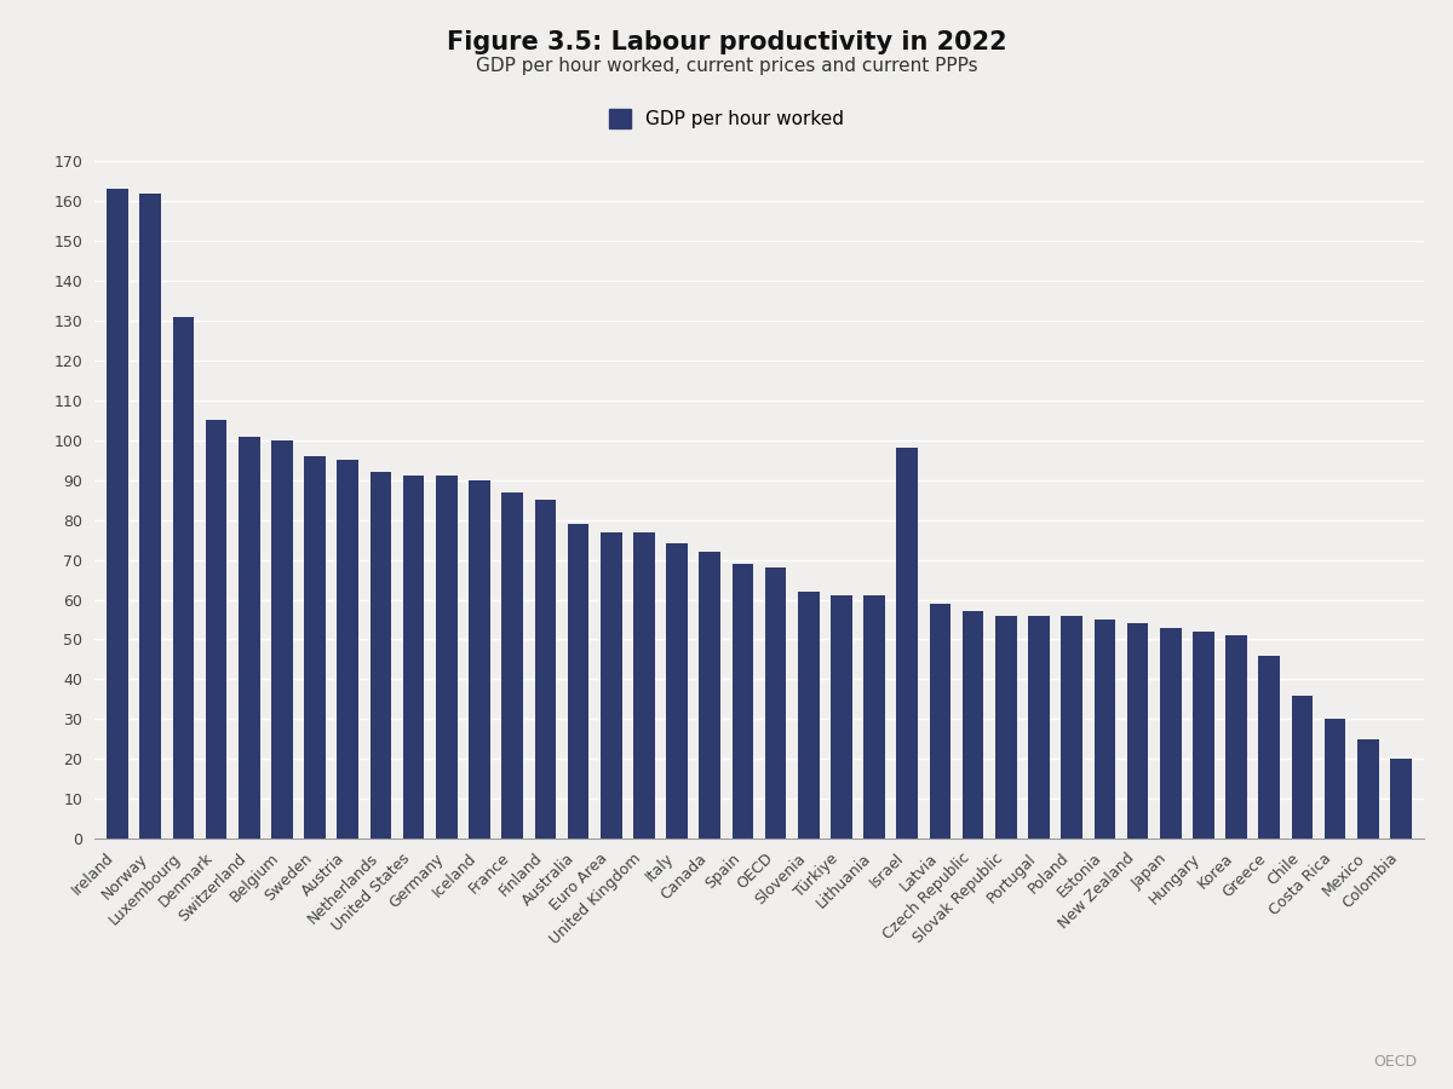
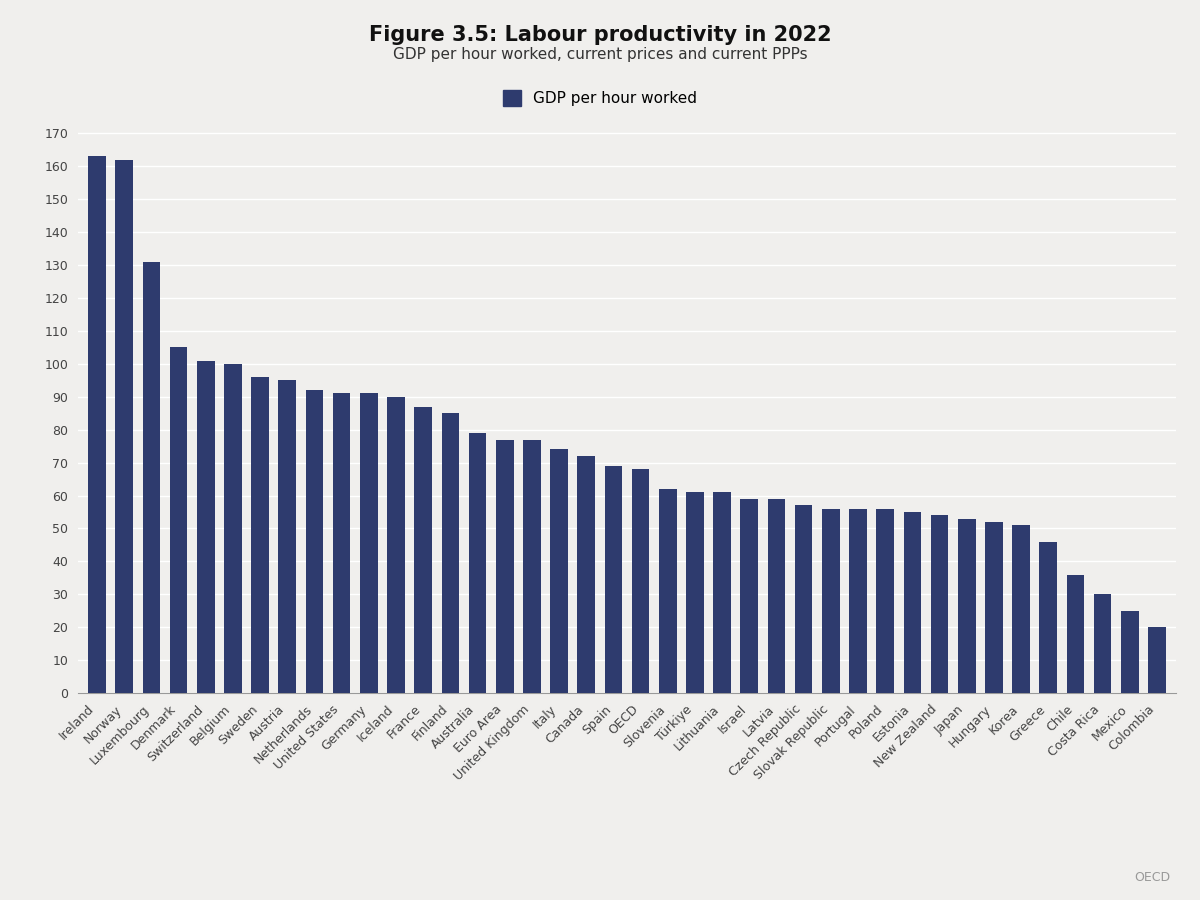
Israel: 98 -> 59
